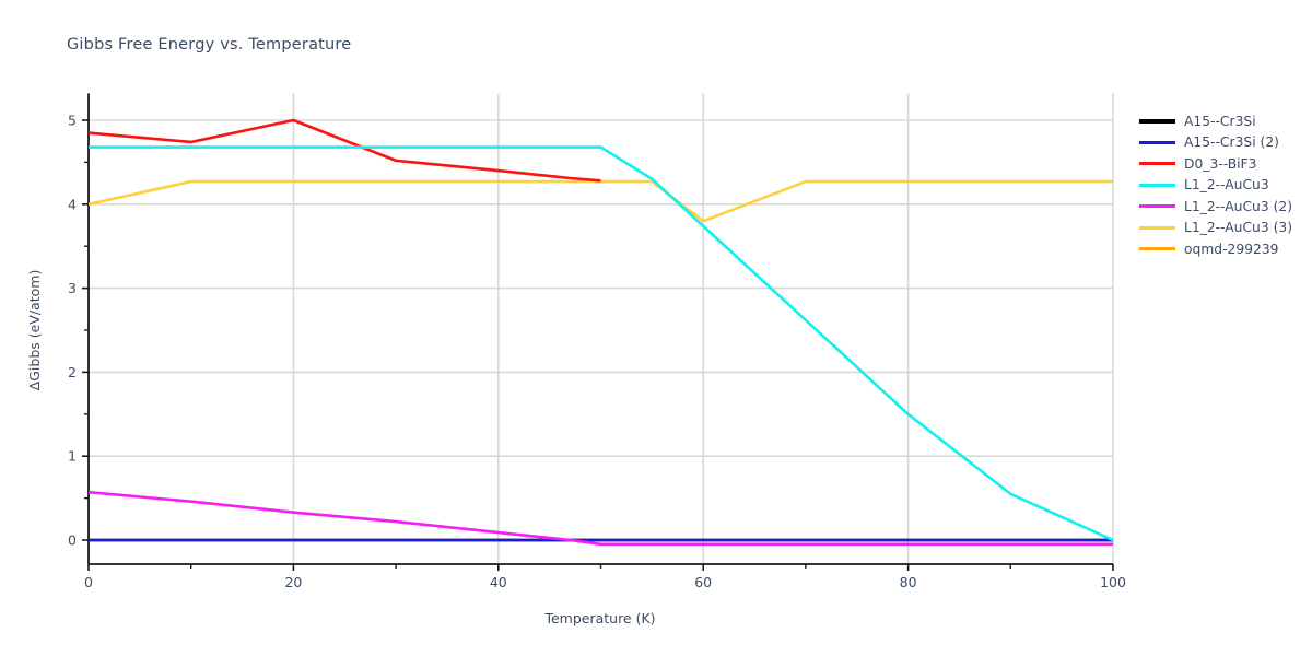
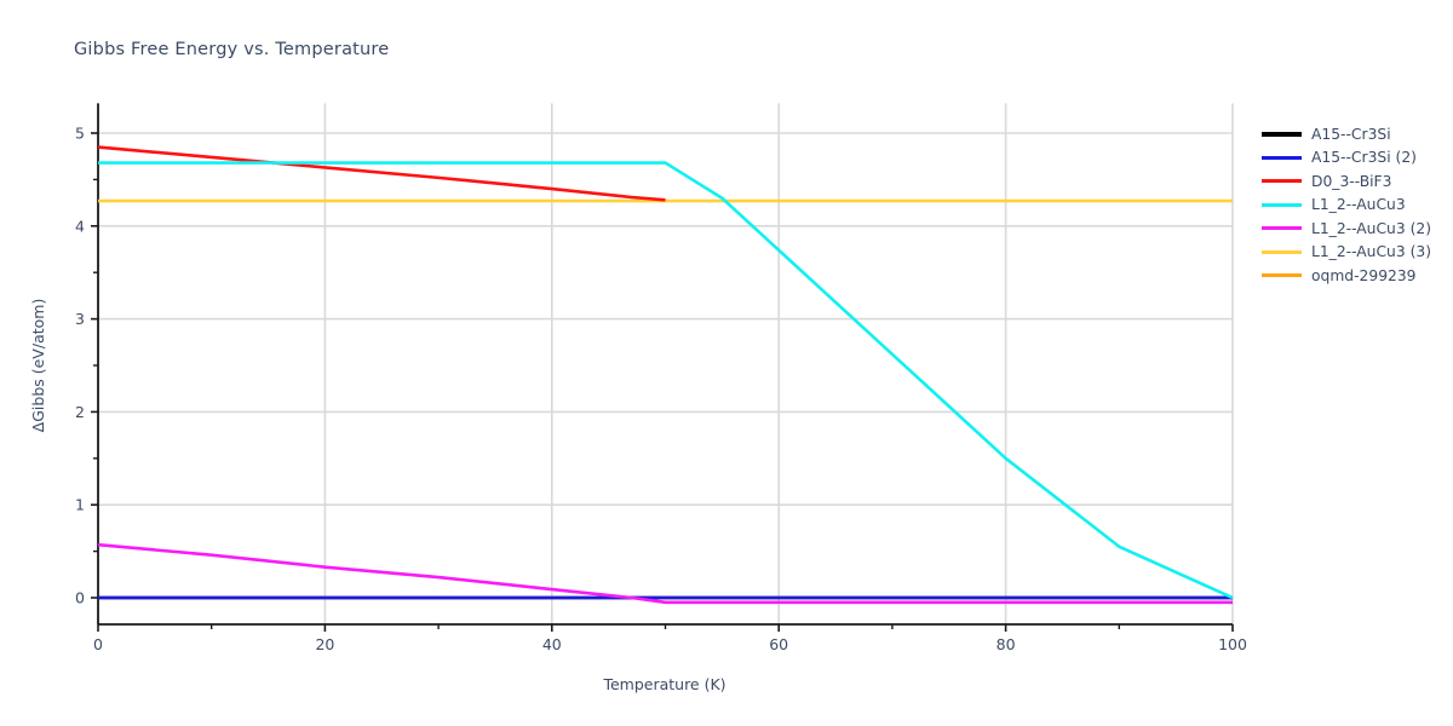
L1_2--AuCu3 (3)/0: 4.0 -> 4.3
D0_3--BiF3/20: 5.0 -> 4.6
L1_2--AuCu3 (3)/60: 3.8 -> 4.3
